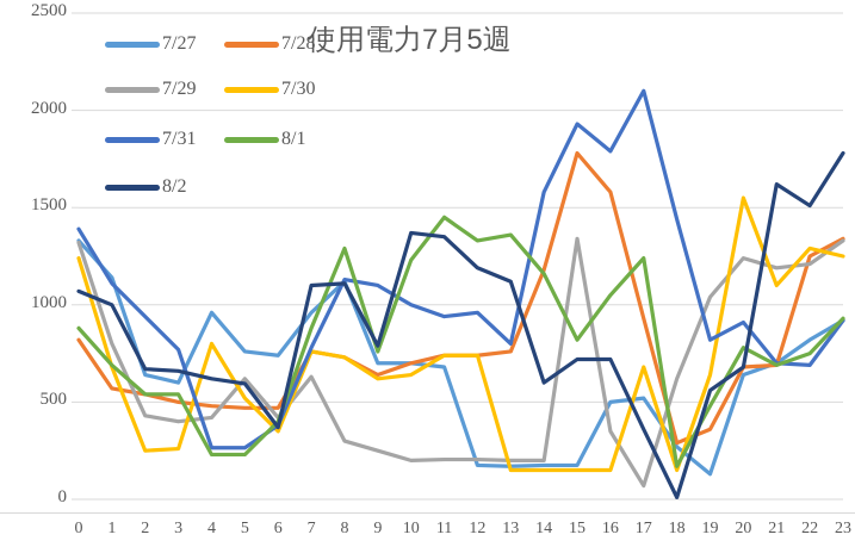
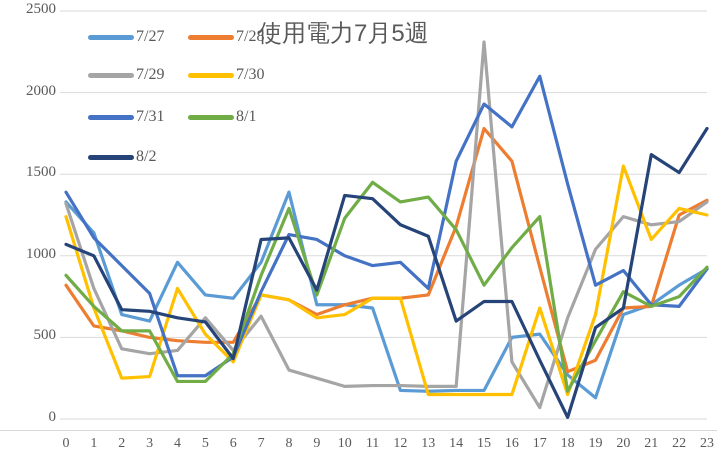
7/27/8: 1120 -> 1390
7/29/15: 1340 -> 2310
